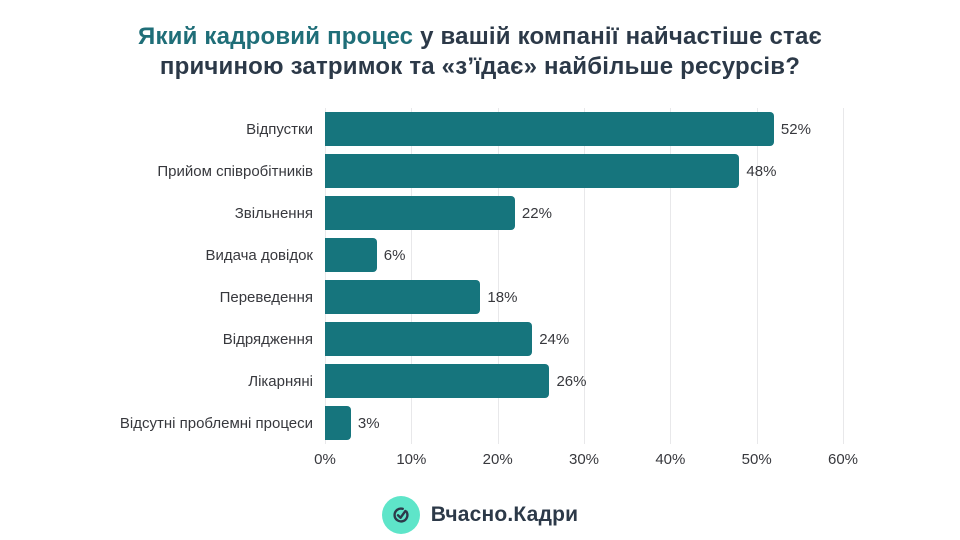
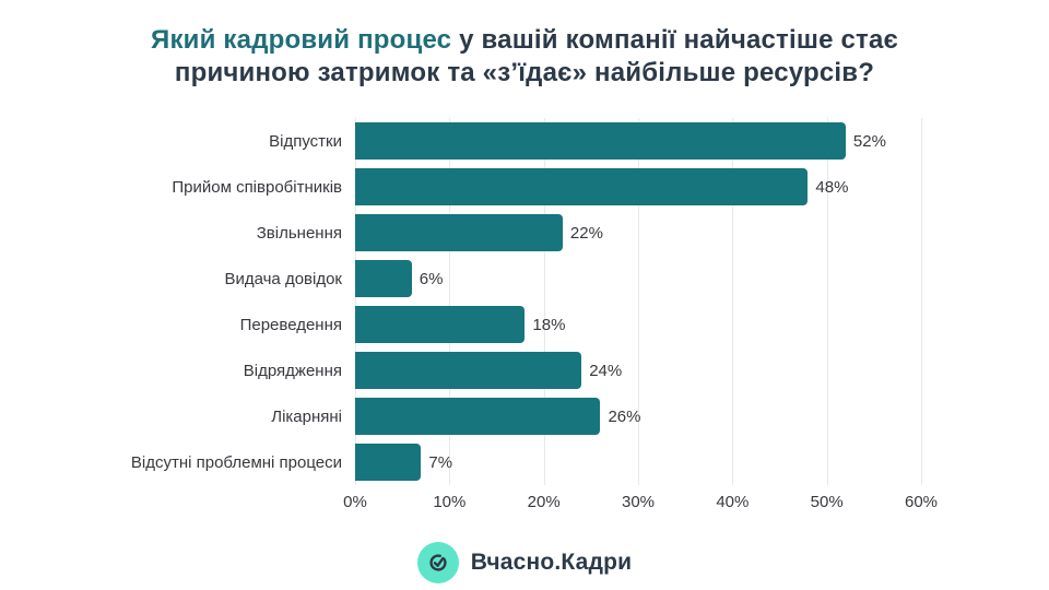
Відсутні проблемні процеси: 3% -> 7%
